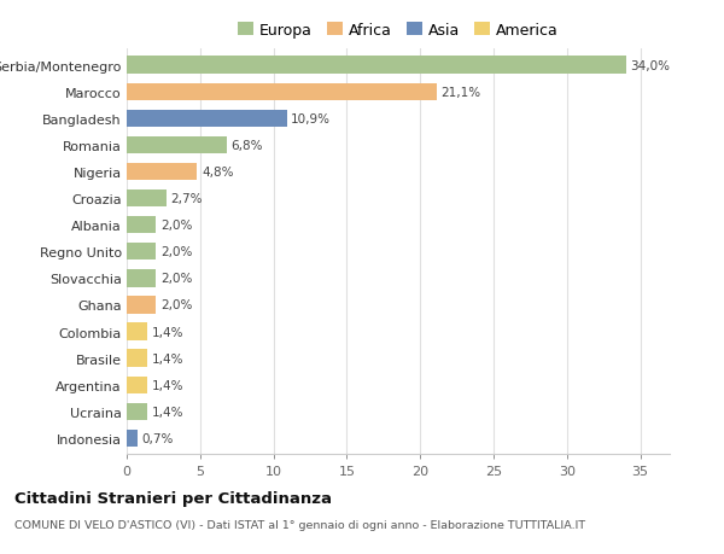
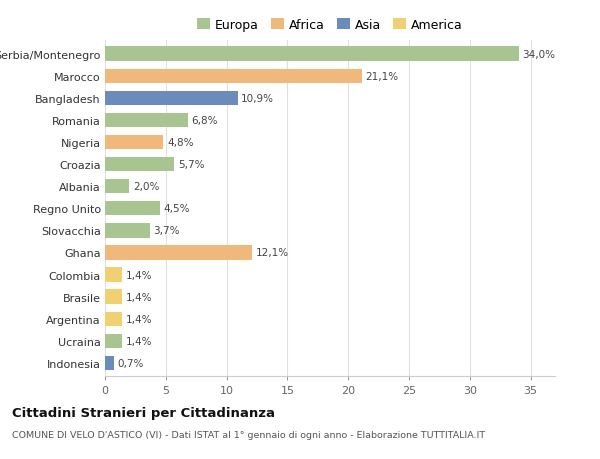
Croazia: 2,7% -> 5,7%
Regno Unito: 2,0% -> 4,5%
Slovacchia: 2,0% -> 3,7%
Ghana: 2,0% -> 12,1%
